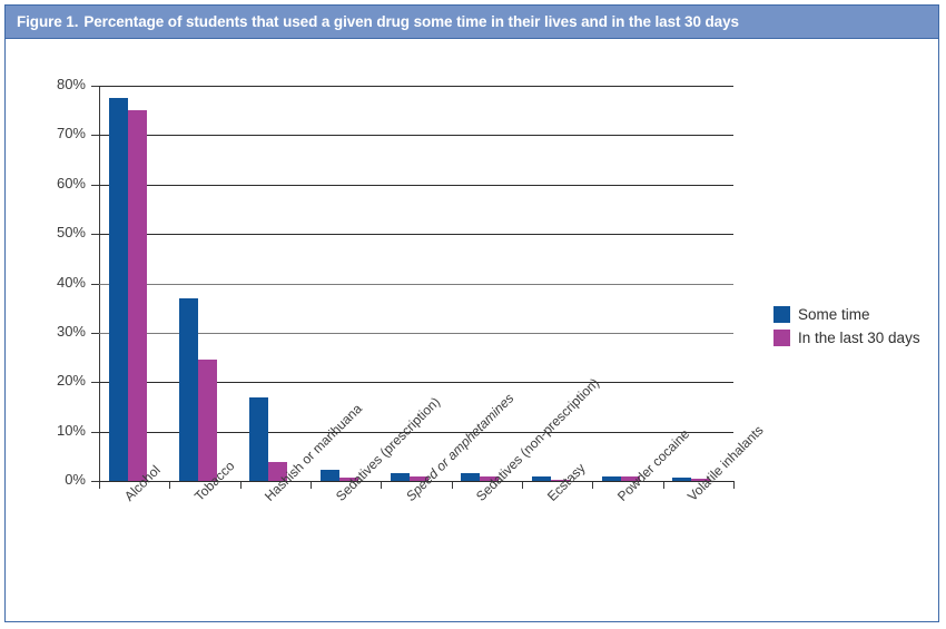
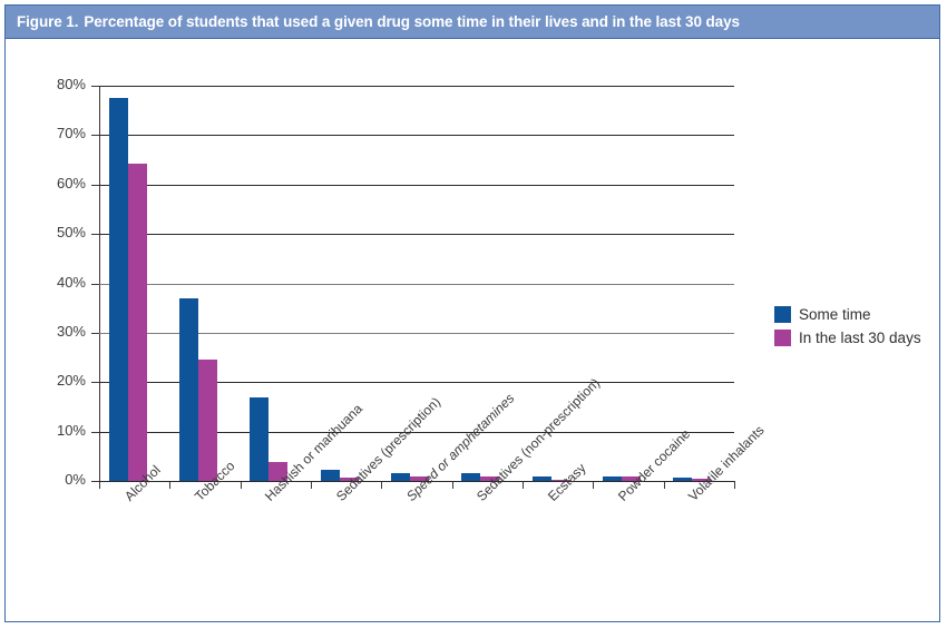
In the last 30 days/Alcohol: 75% -> 64%
